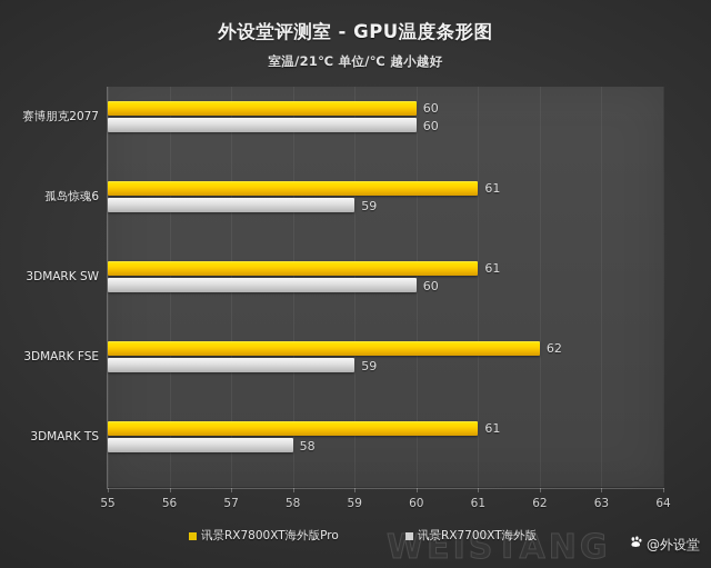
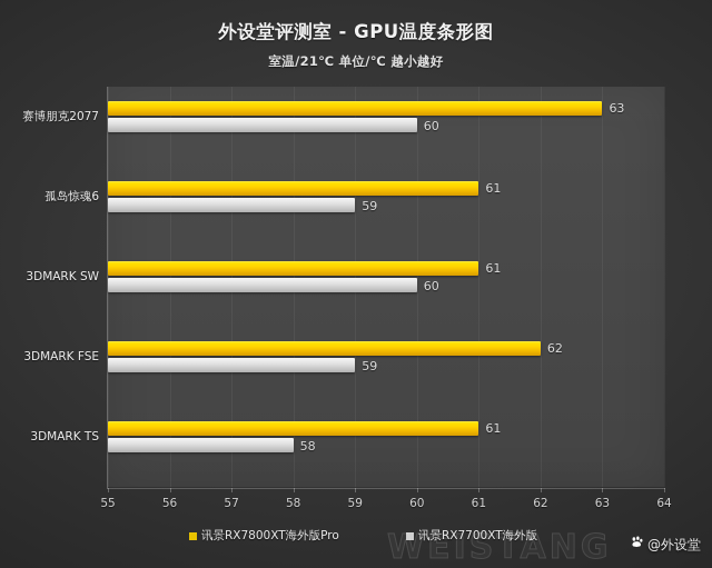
讯景RX7800XT海外版Pro/赛博朋克2077: 60 -> 63
